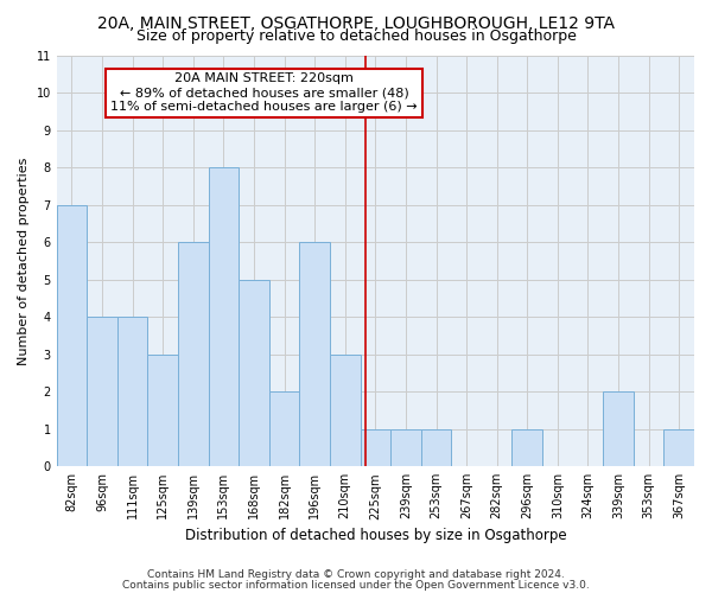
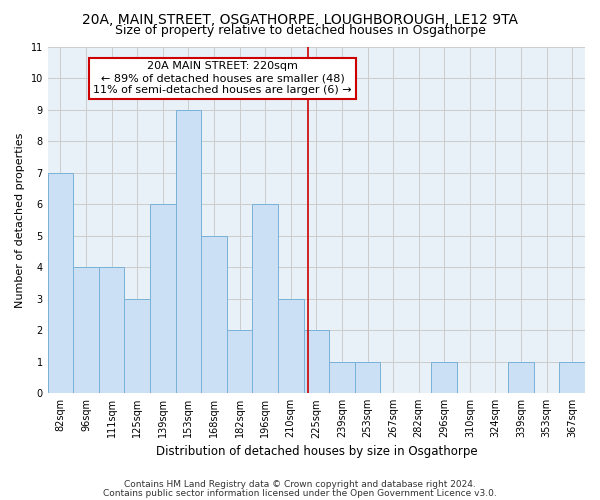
153sqm: 8 -> 9
225sqm: 1 -> 2
339sqm: 2 -> 1
